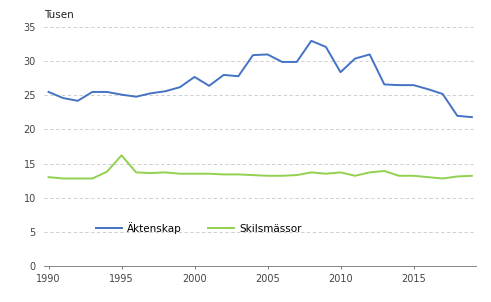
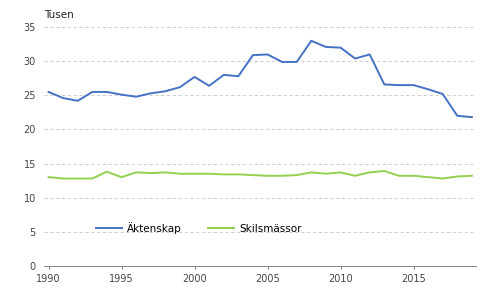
Skilsmässor/1995: 16.2 -> 13.0
Äktenskap/2010: 28.4 -> 32.0
